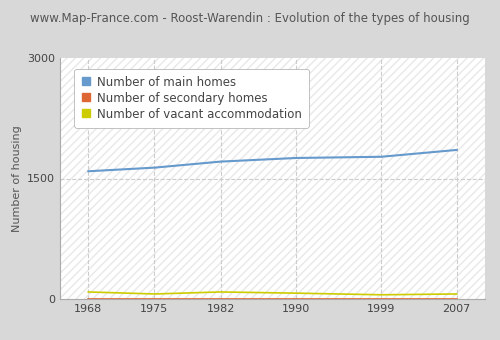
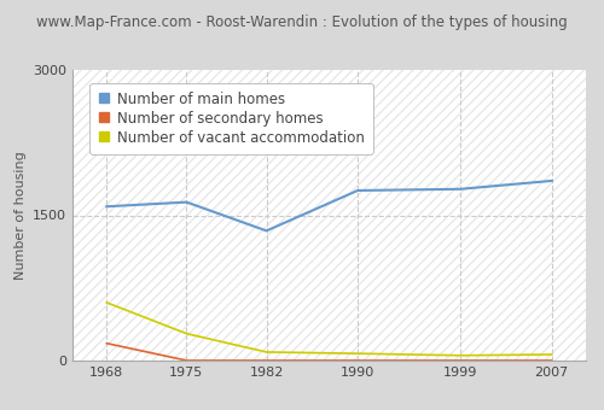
Number of secondary homes/1968: 0 -> 180
Number of vacant accommodation/1968: 90 -> 600
Number of vacant accommodation/1975: 60 -> 280
Number of main homes/1982: 1710 -> 1340
